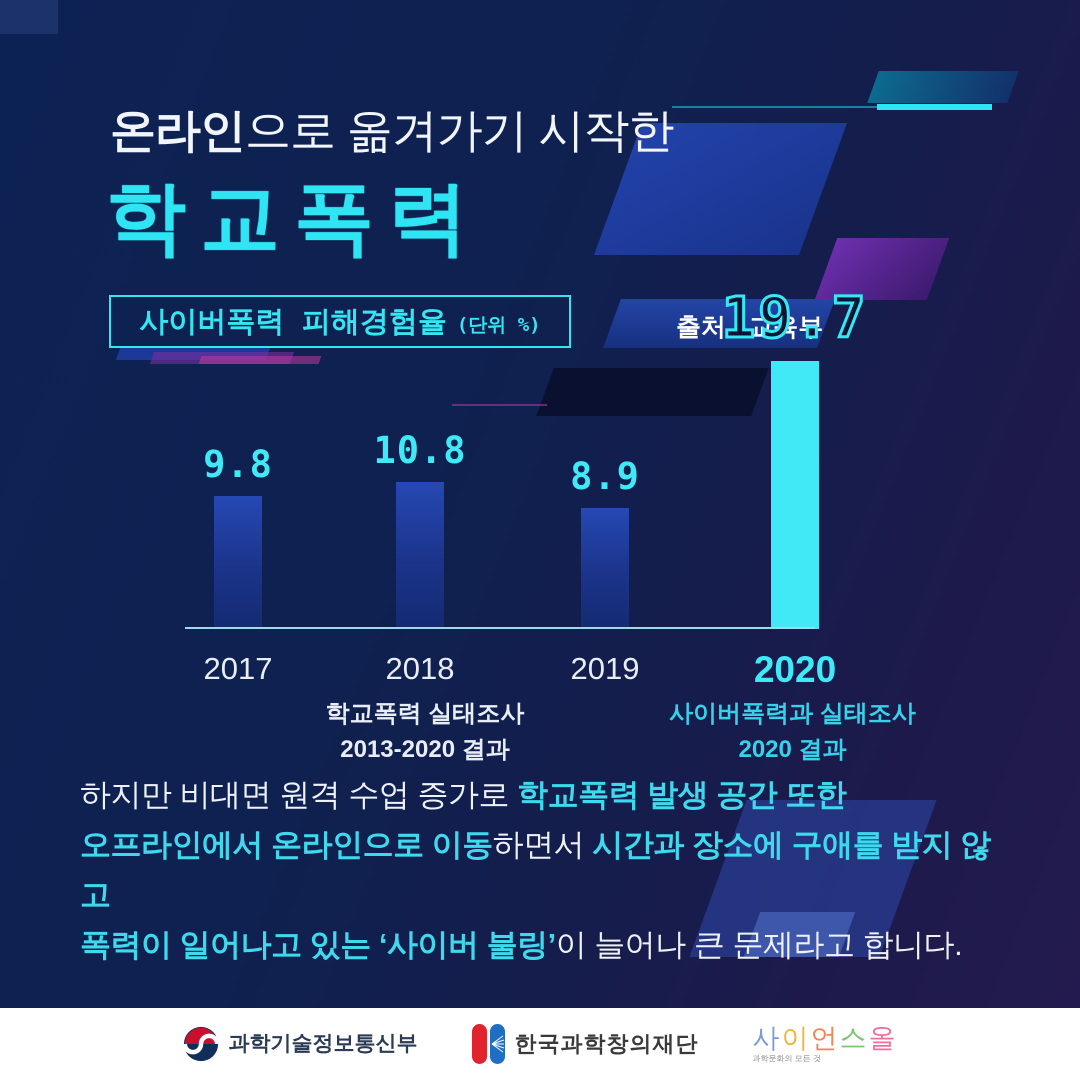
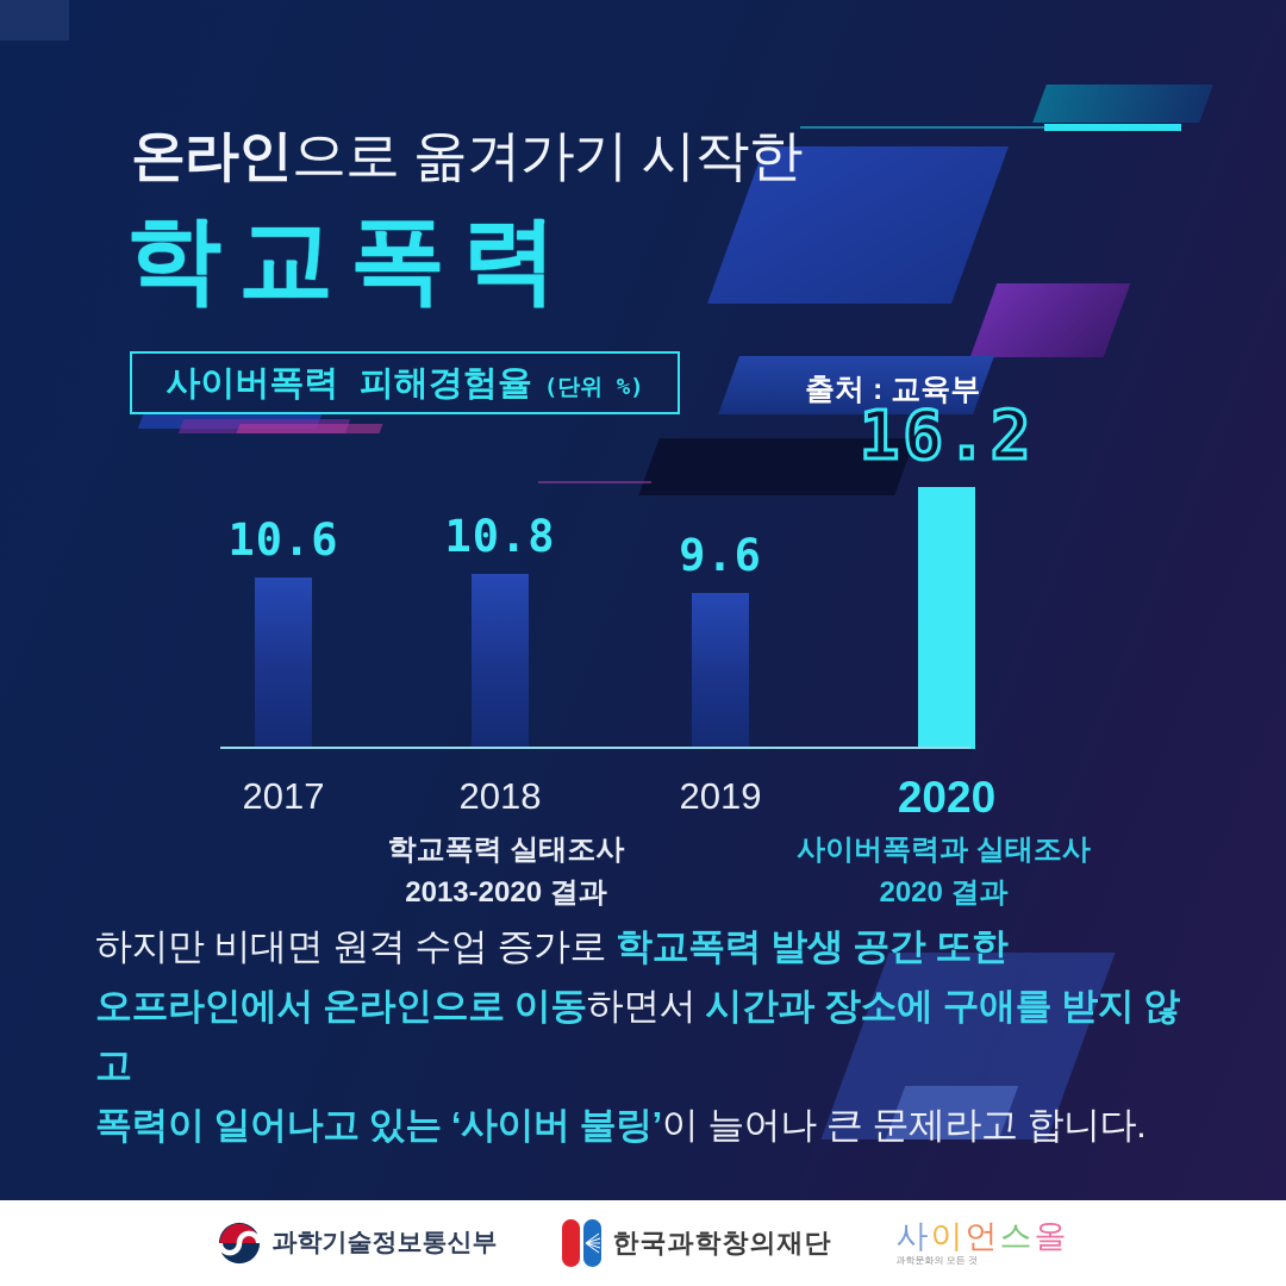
2017: 9.8 -> 10.6
2019: 8.9 -> 9.6
2020: 19.7 -> 16.2
